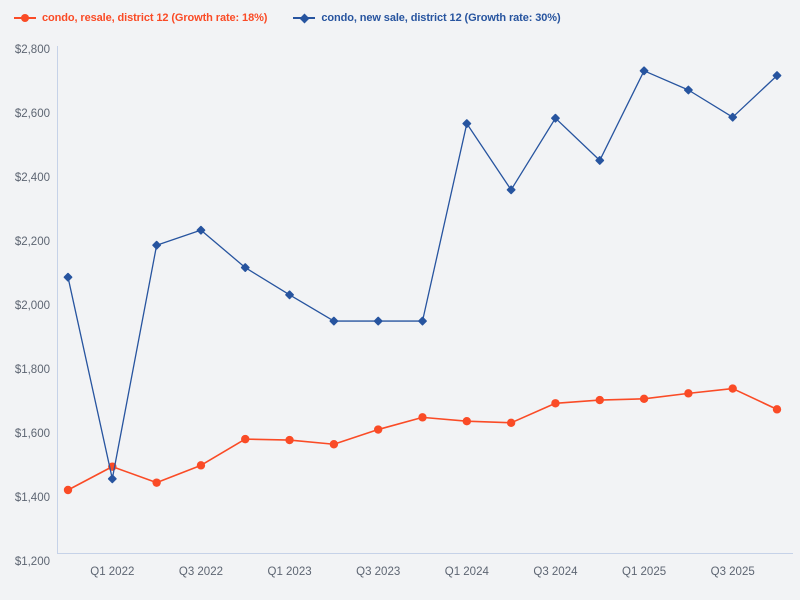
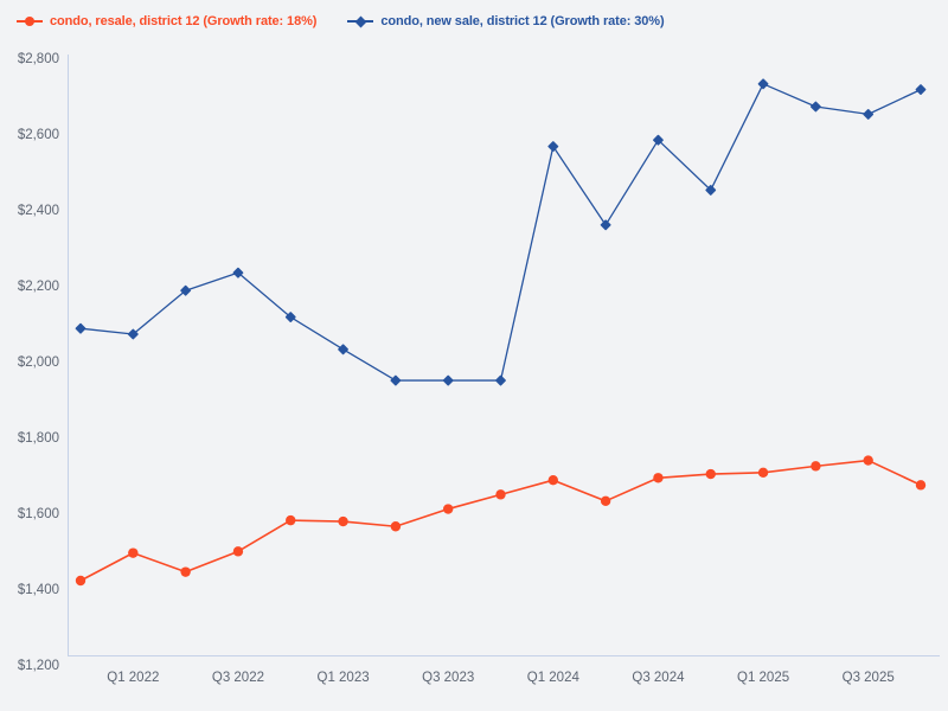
condo, new sale, district 12 (Growth rate: 30%)/Q1 2022: $1460 -> $2080
condo, resale, district 12 (Growth rate: 18%)/Q1 2024: $1640 -> $1690
condo, new sale, district 12 (Growth rate: 30%)/Q3 2025: $2590 -> $2660
